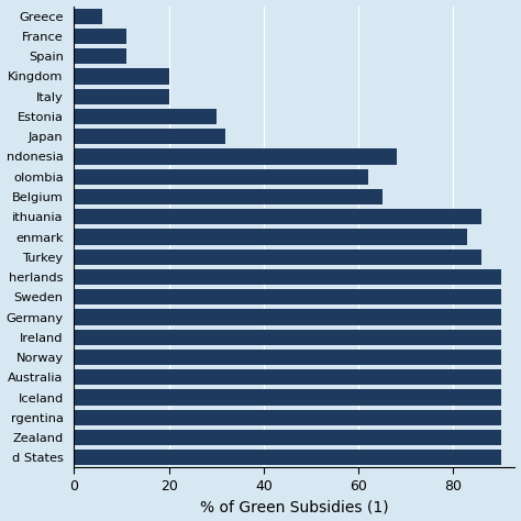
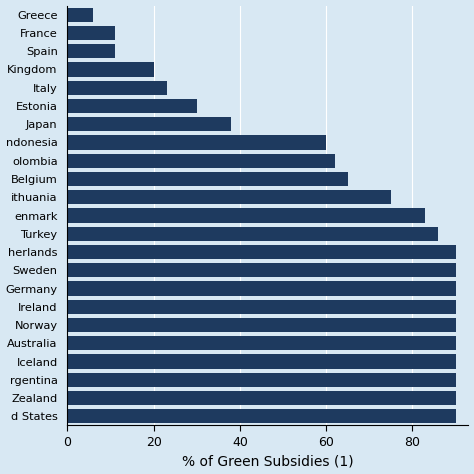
Italy: 20 -> 23
Japan: 32 -> 38
ndonesia: 68 -> 60
ithuania: 86 -> 75
